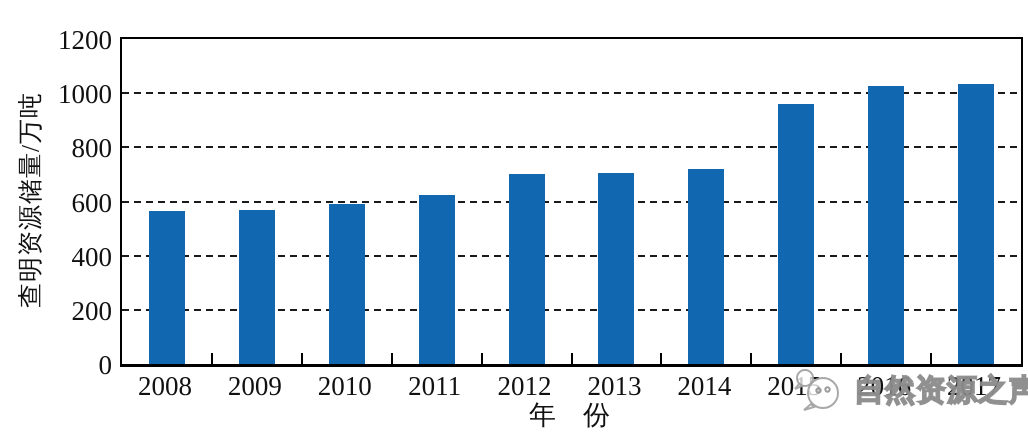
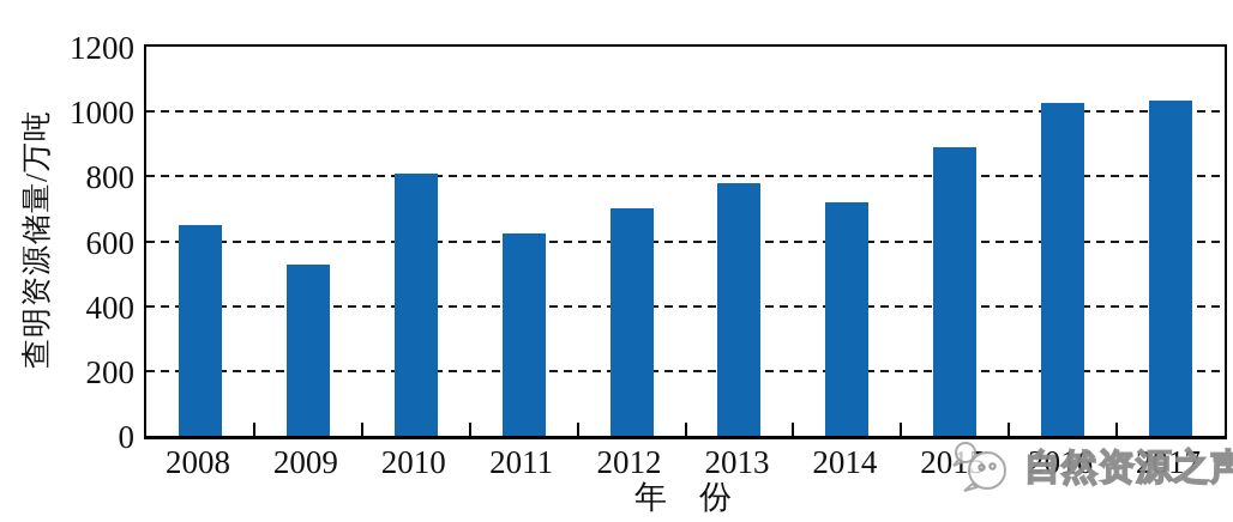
2008: 560 -> 650
2009: 570 -> 530
2010: 590 -> 810
2013: 700 -> 780
2015: 960 -> 890
